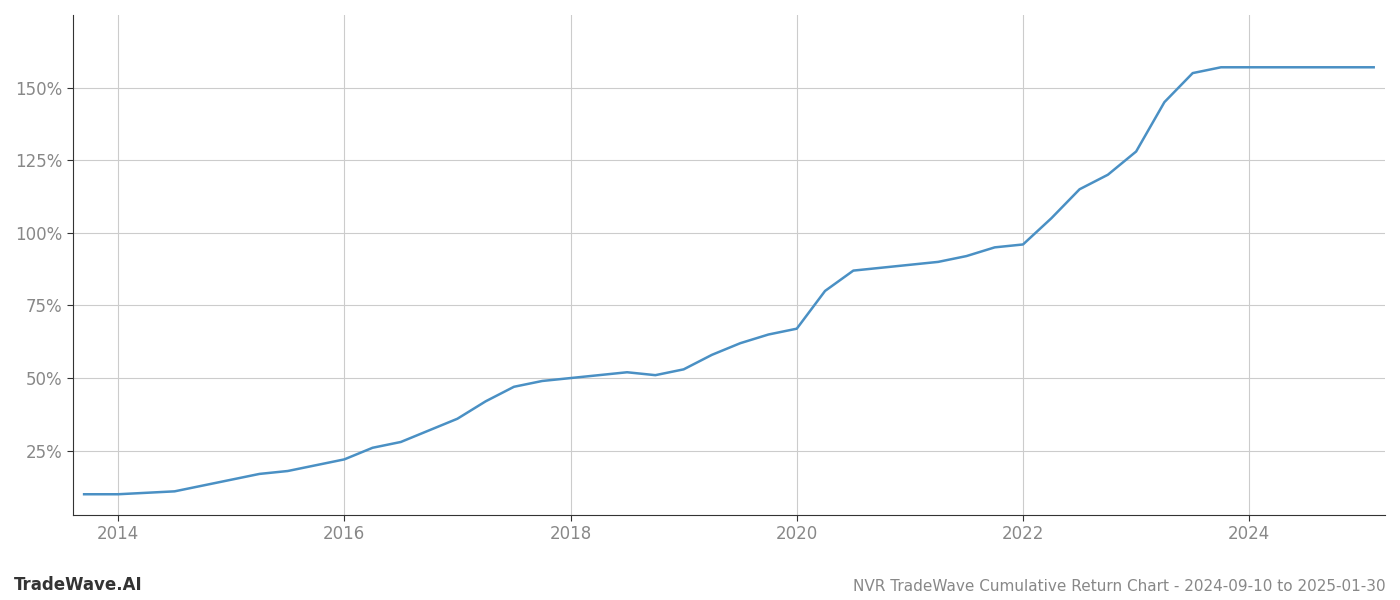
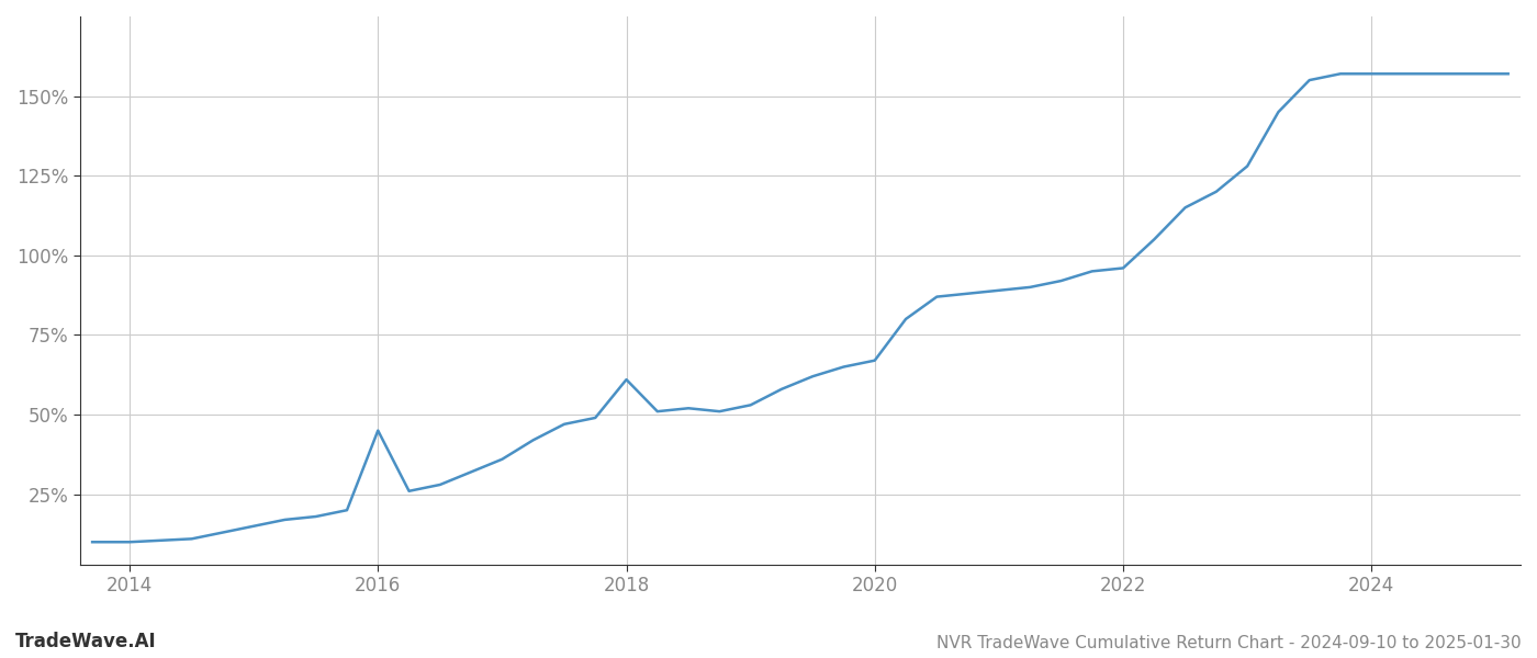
2016: 22.0% -> 45.0%
2018: 50.0% -> 61.0%
